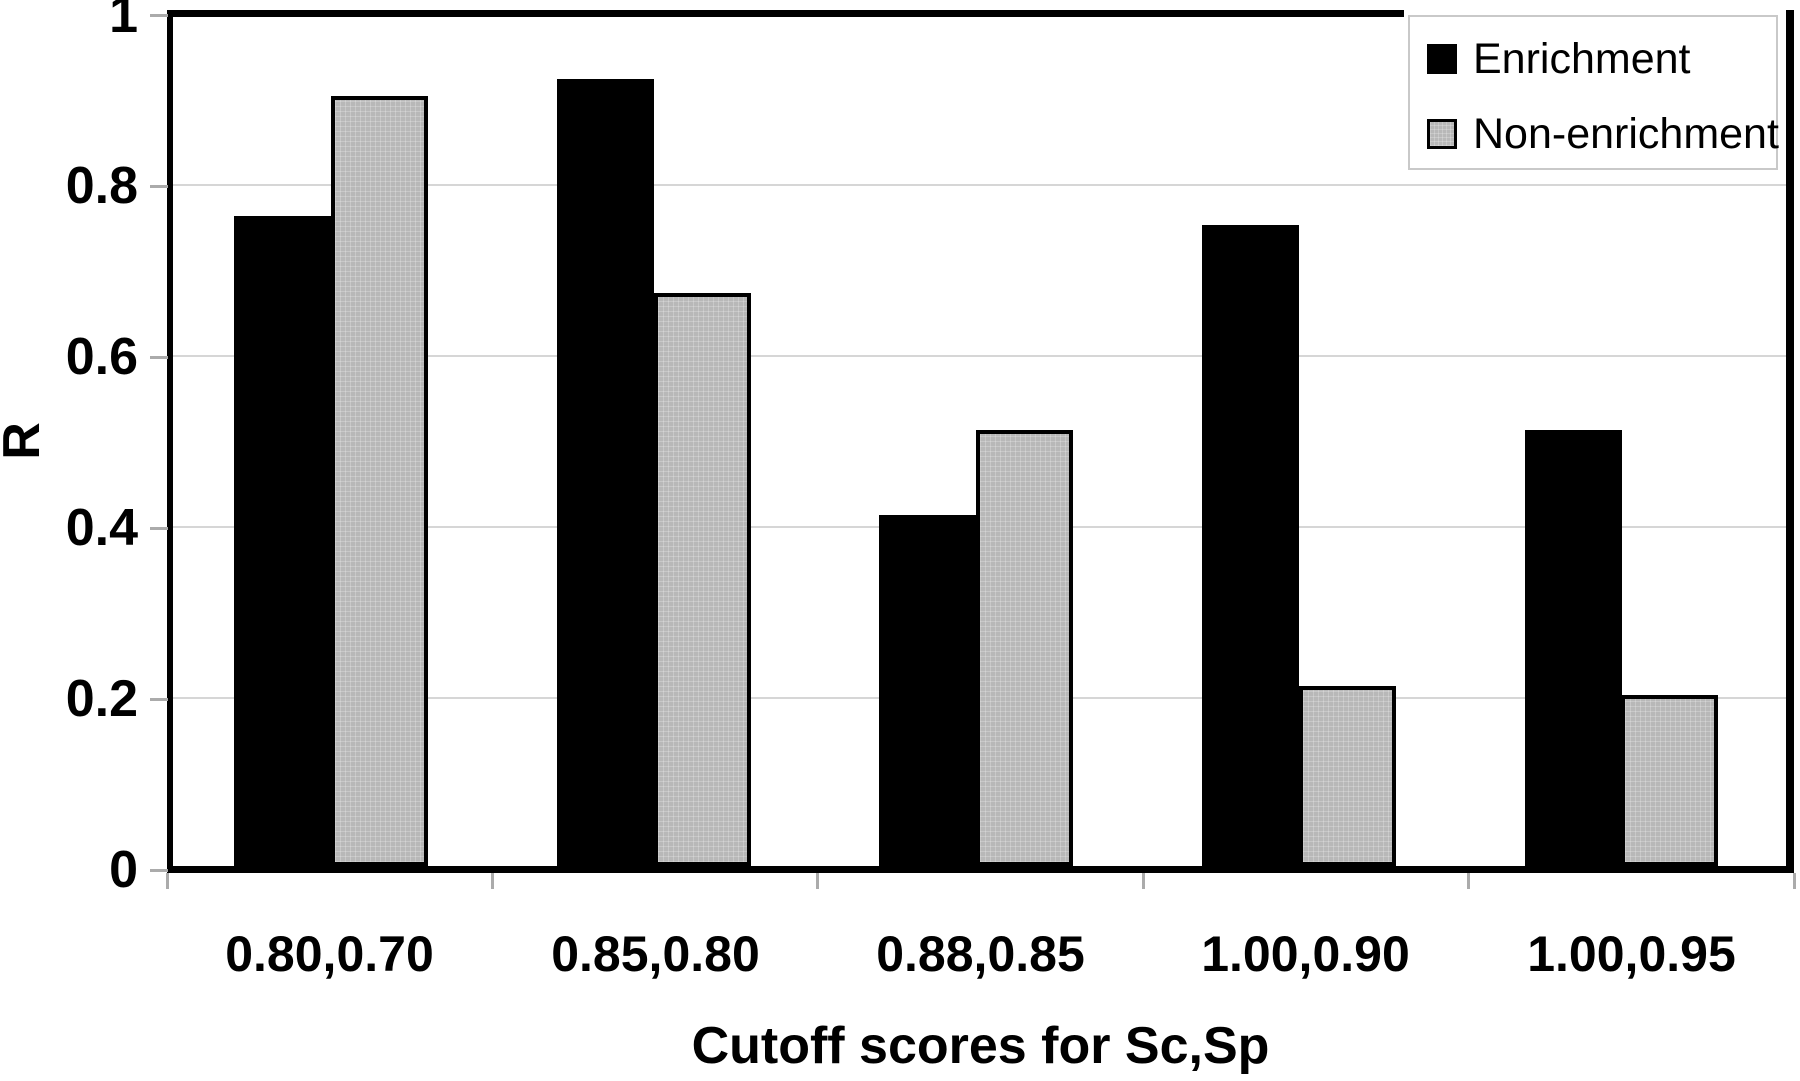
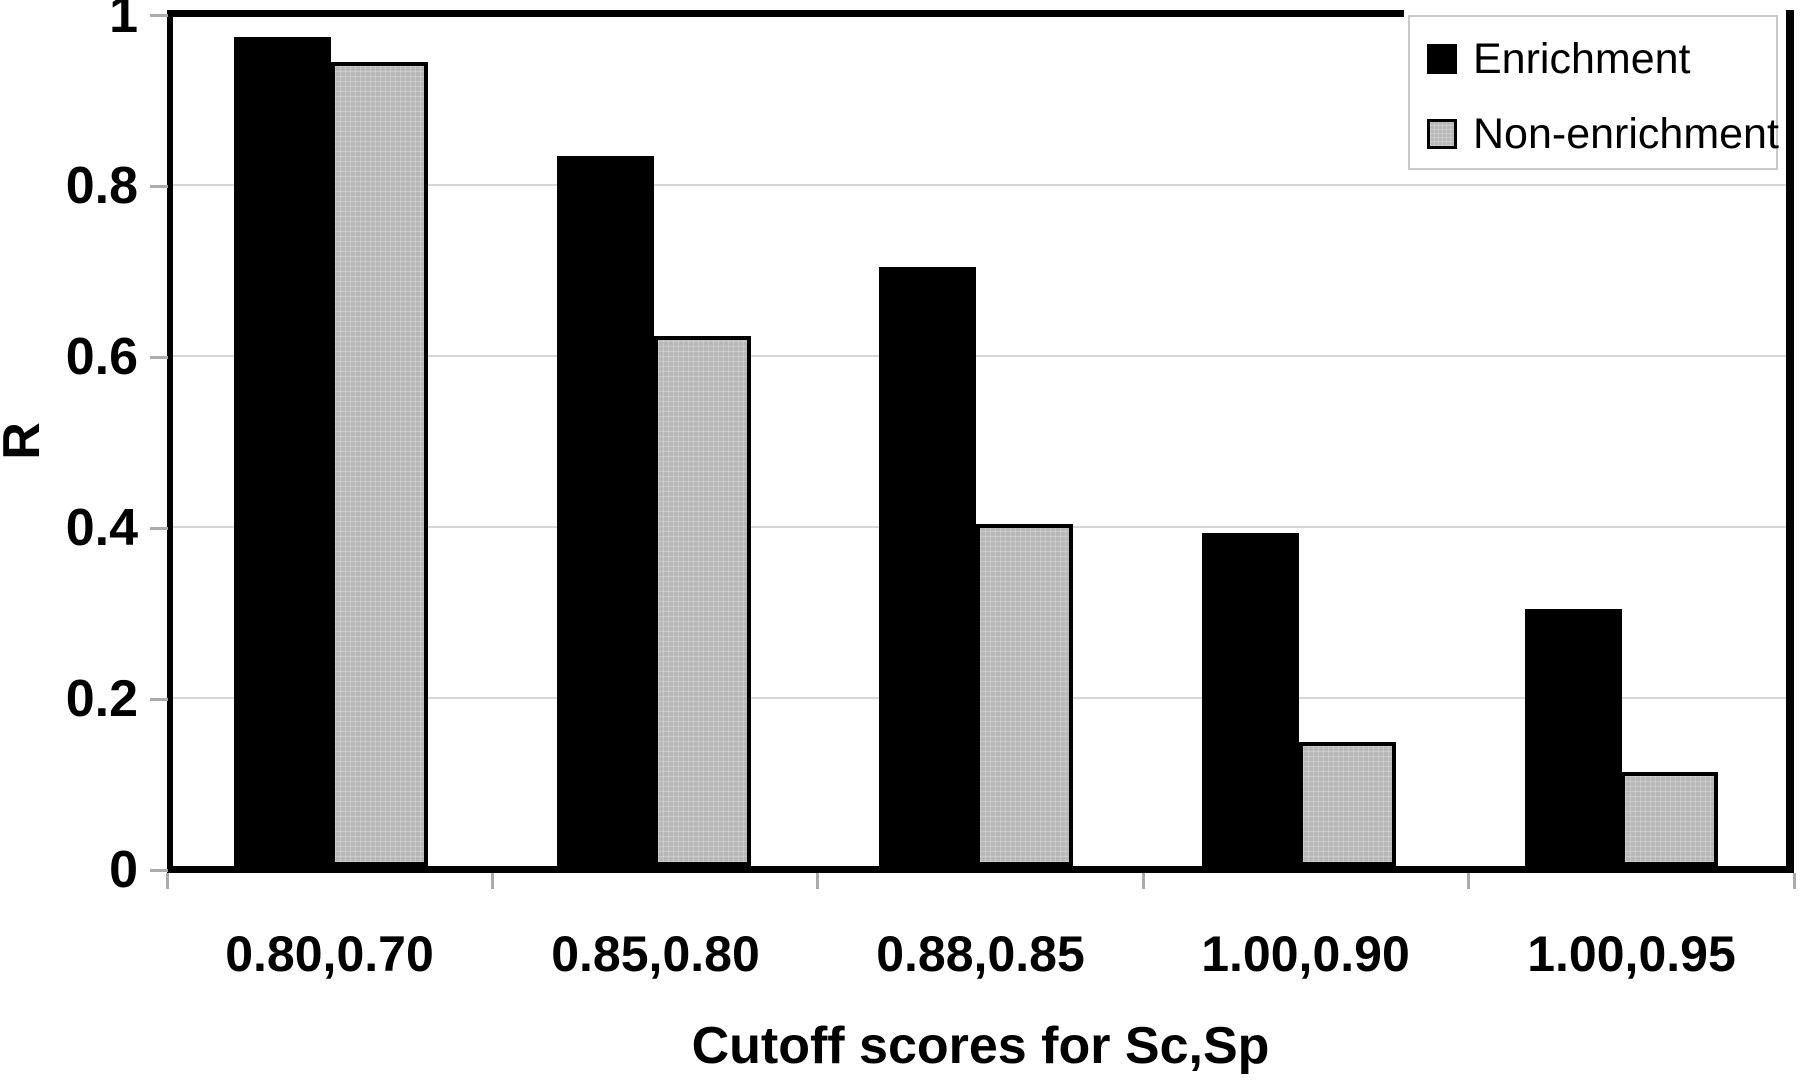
Enrichment/0.80,0.70: 0.76 -> 0.97
Non-enrichment/0.80,0.70: 0.90 -> 0.94
Enrichment/0.85,0.80: 0.92 -> 0.83
Non-enrichment/0.85,0.80: 0.67 -> 0.62
Enrichment/0.88,0.85: 0.41 -> 0.70
Non-enrichment/0.88,0.85: 0.51 -> 0.40
Enrichment/1.00,0.90: 0.75 -> 0.39
Non-enrichment/1.00,0.90: 0.21 -> 0.14
Enrichment/1.00,0.95: 0.51 -> 0.30
Non-enrichment/1.00,0.95: 0.20 -> 0.11
